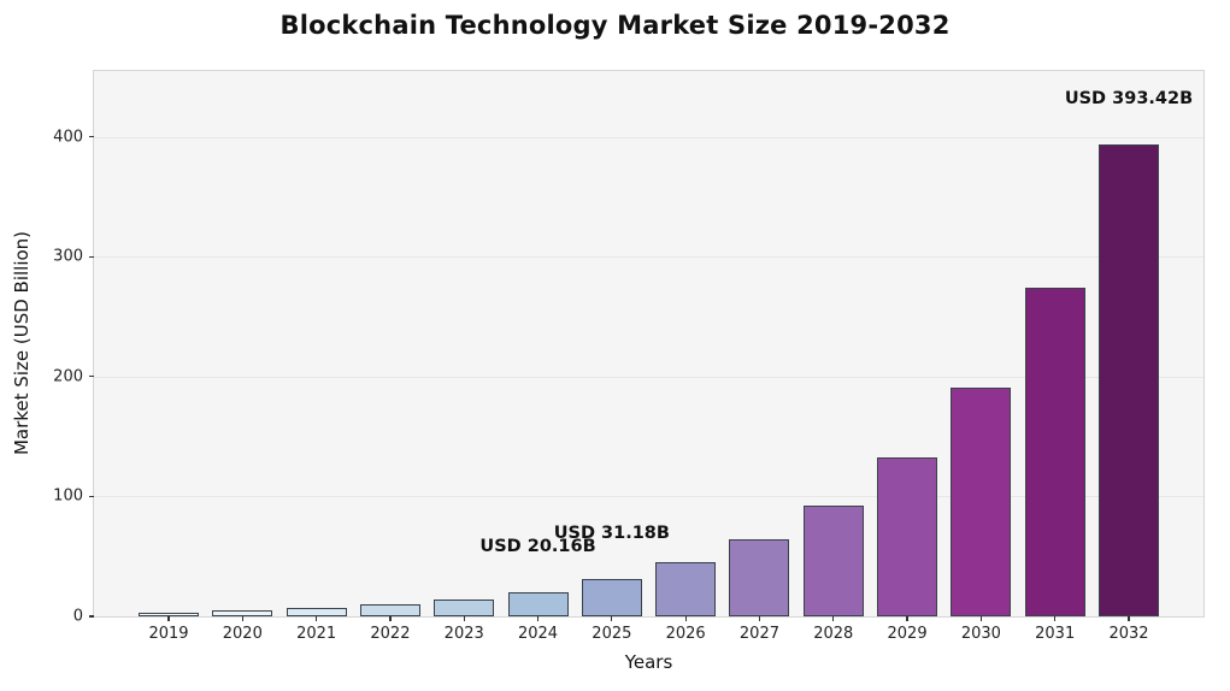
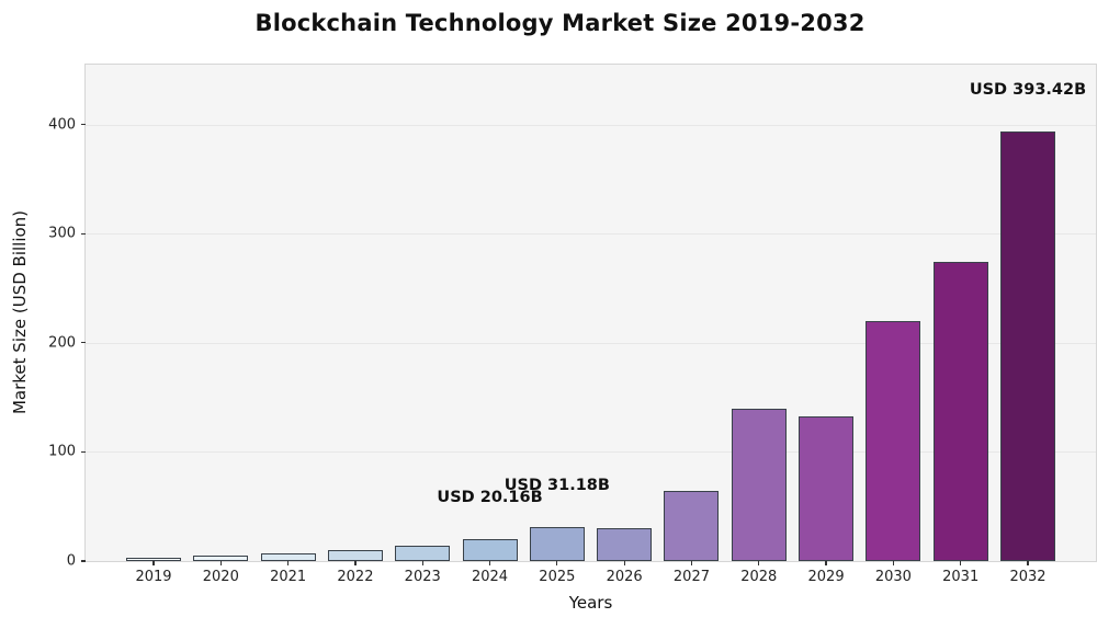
2026: 40 -> 30
2028: 90 -> 140
2030: 190 -> 220
